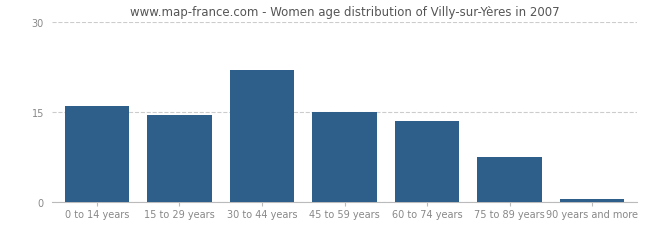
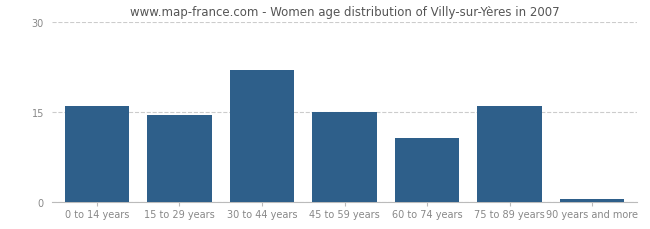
60 to 74 years: 13.5 -> 10.6
75 to 89 years: 7.5 -> 16.0
